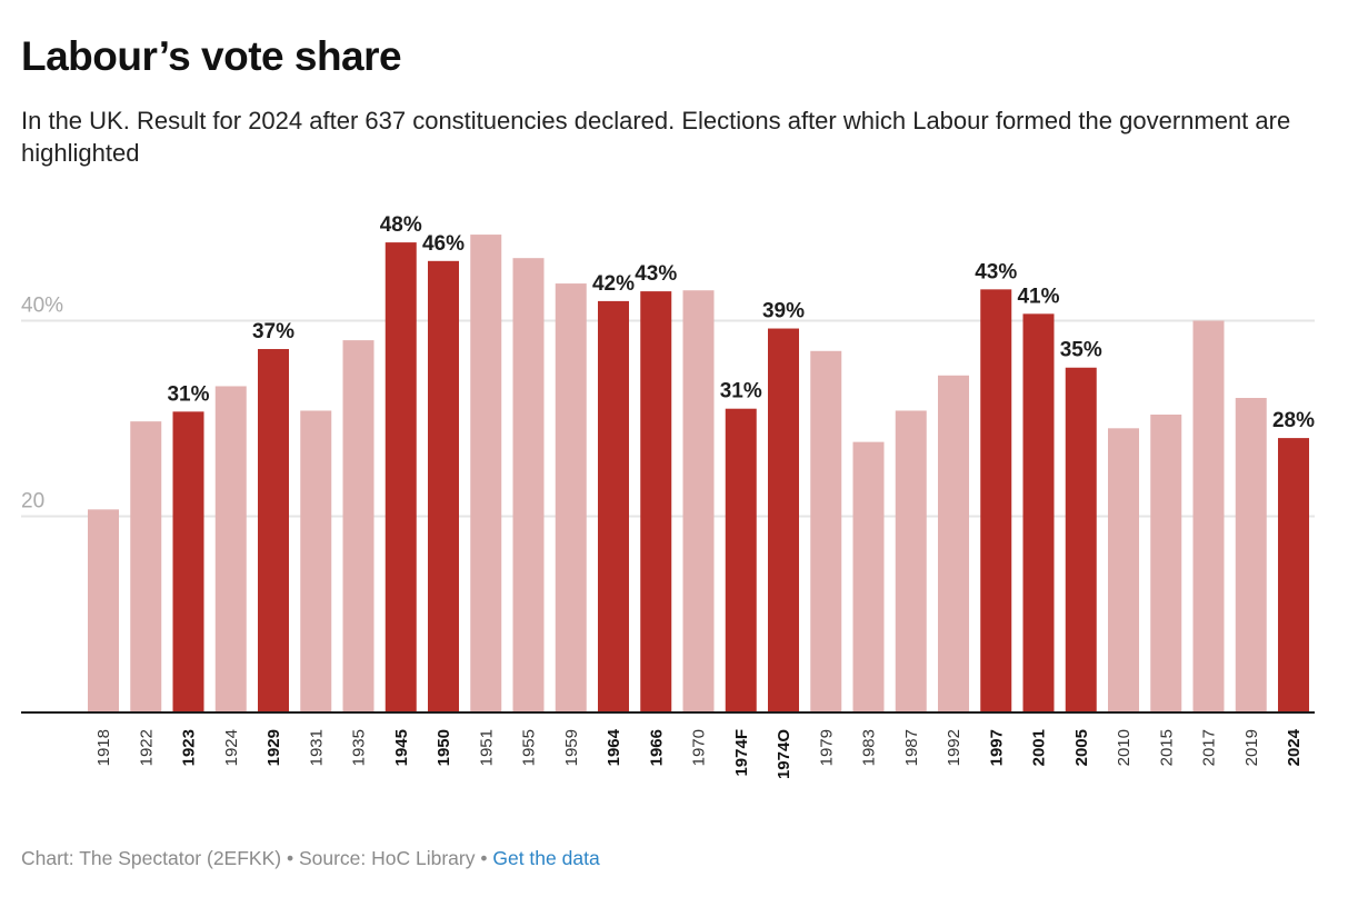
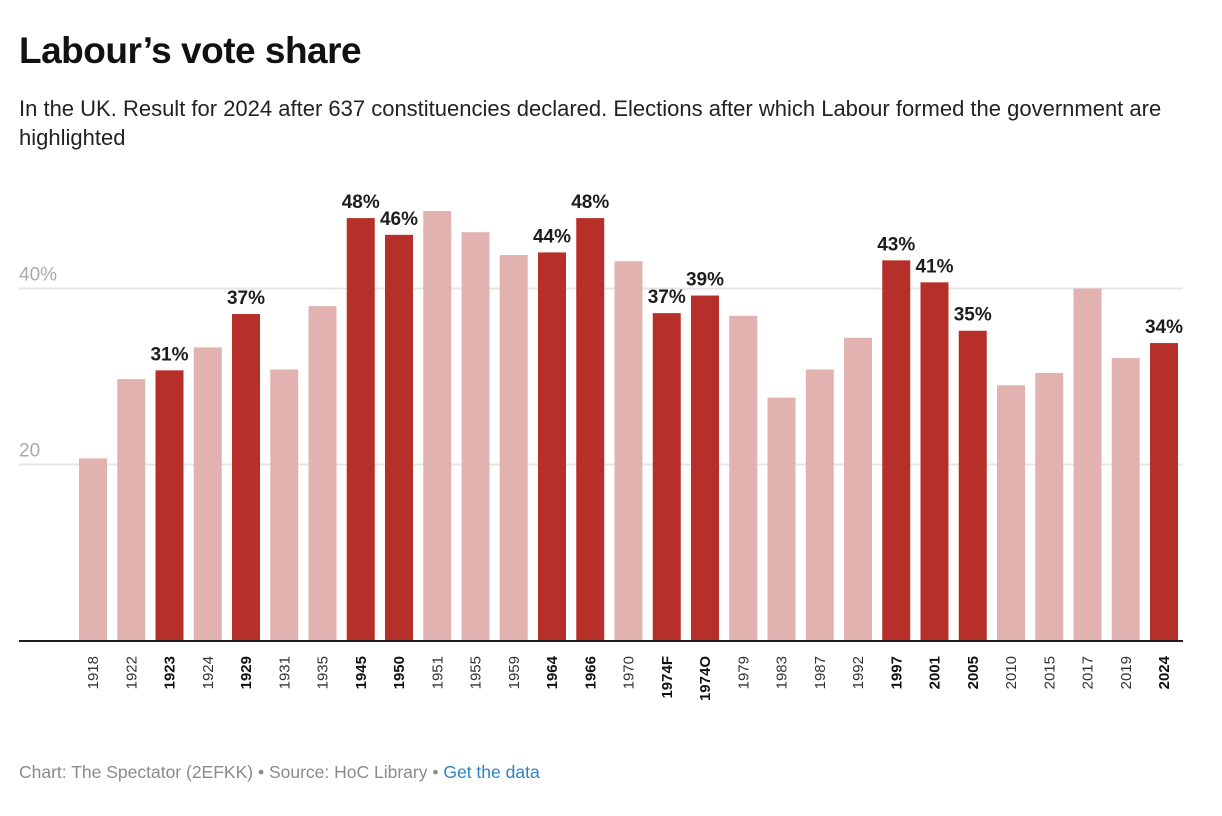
1964: 42% -> 44%
1966: 43% -> 48%
1974F: 31% -> 37%
2024: 28% -> 34%
